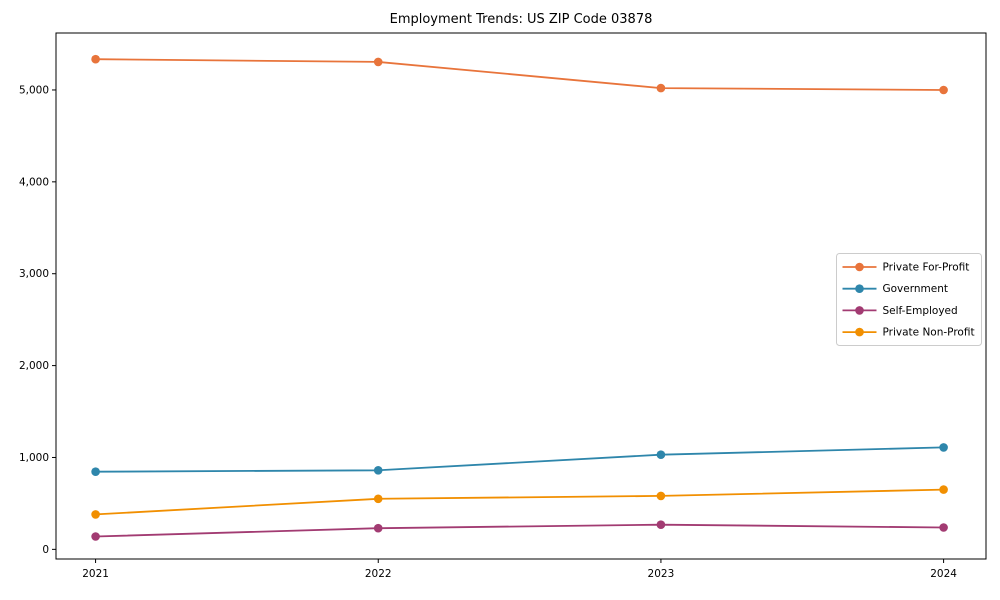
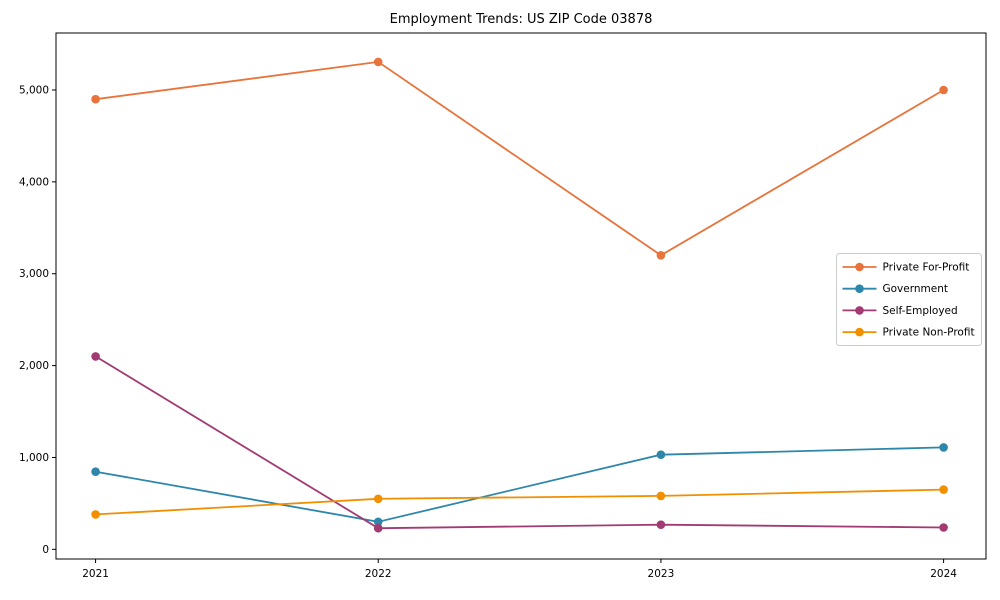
Private For-Profit/2021: 5300 -> 4900
Self-Employed/2021: 100 -> 2100
Government/2022: 900 -> 300
Private For-Profit/2023: 5000 -> 3200
